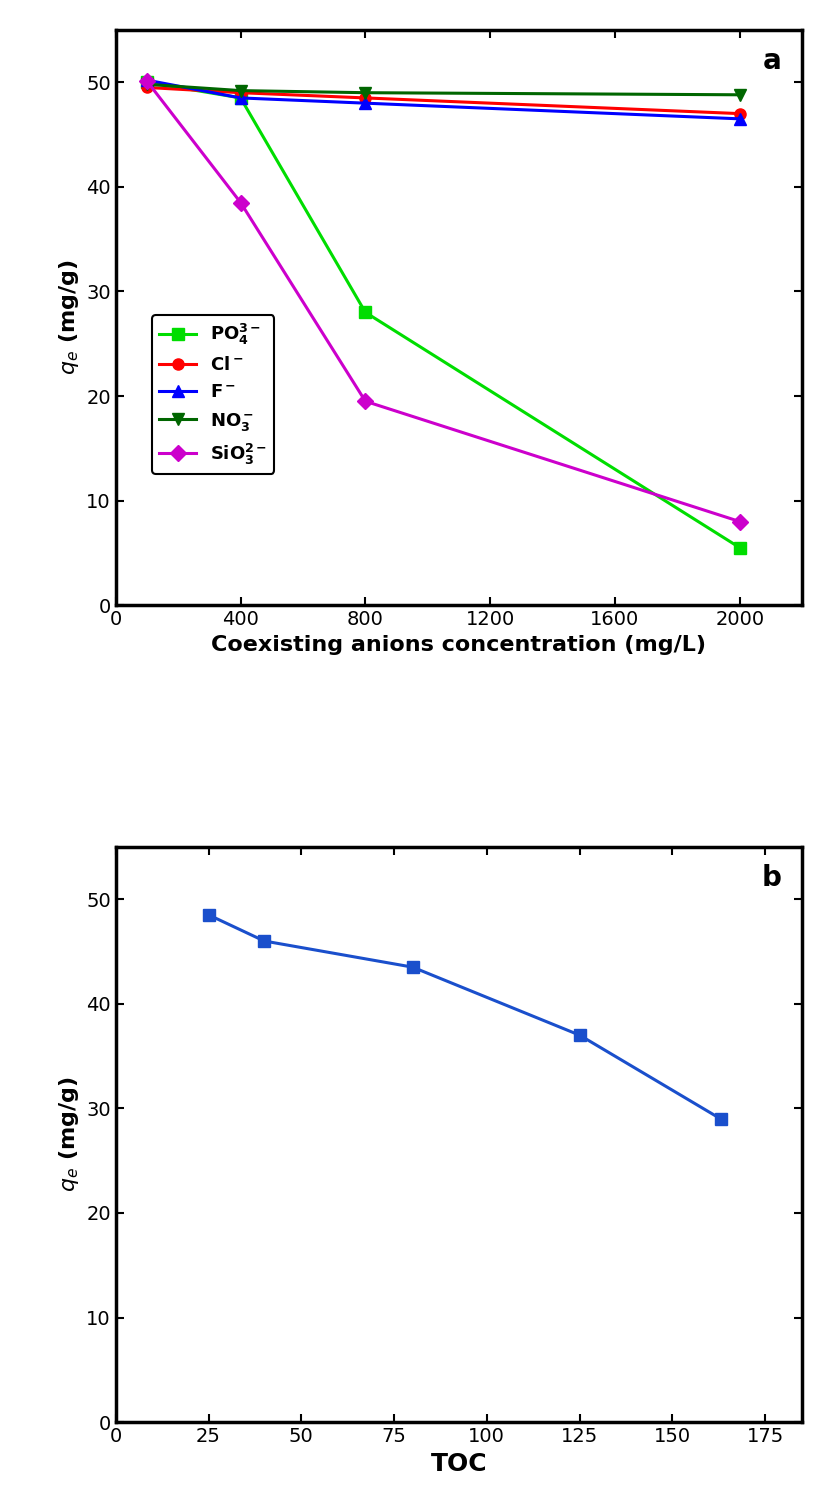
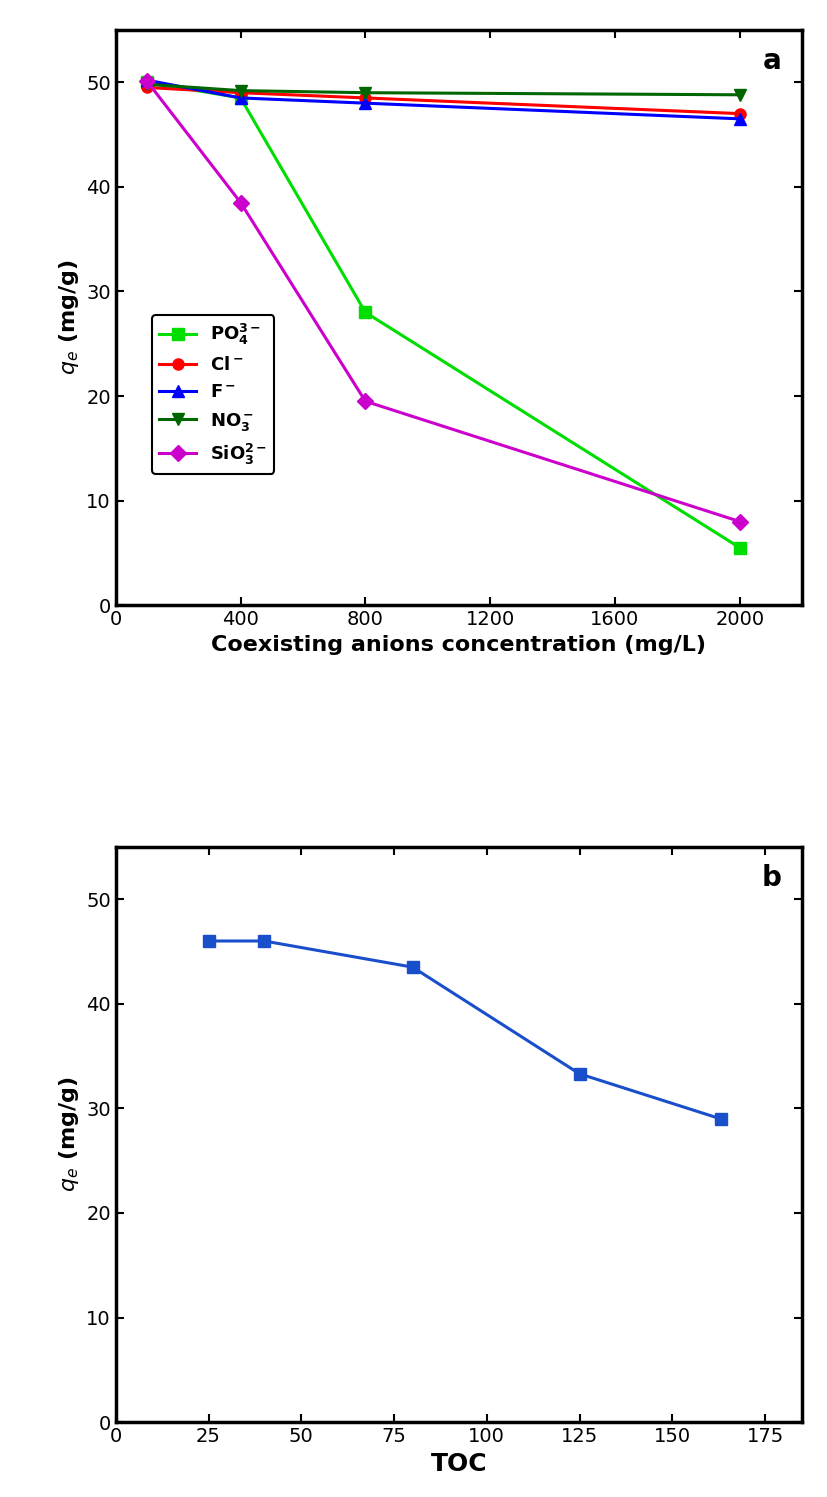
25: 48.5 -> 46.0
125: 37.0 -> 33.3
